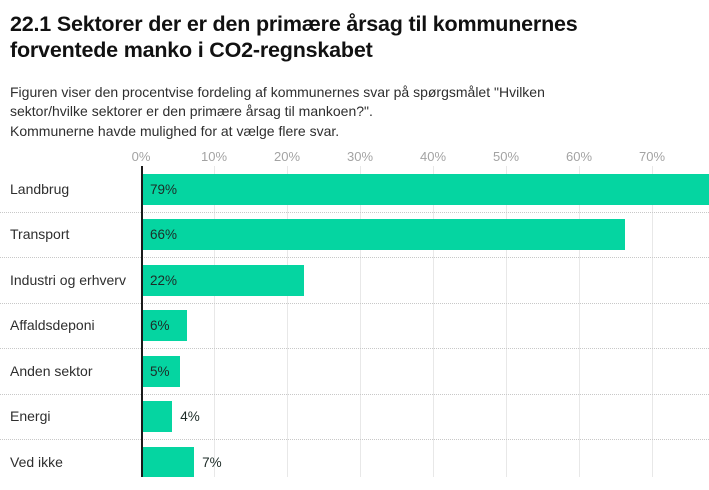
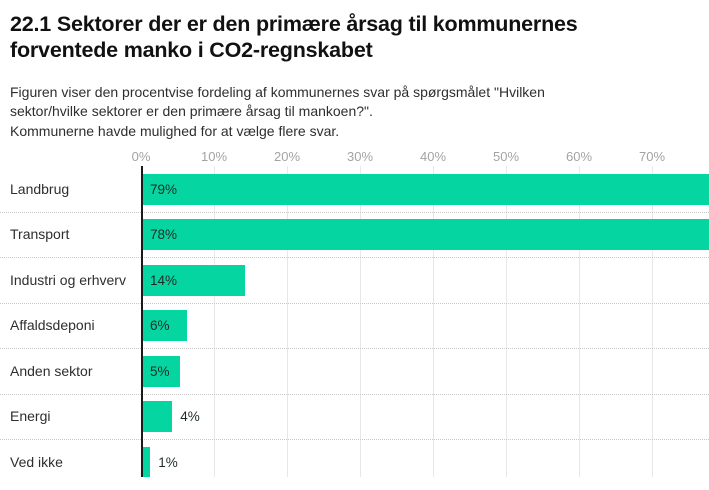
Transport: 66% -> 78%
Industri og erhverv: 22% -> 14%
Ved ikke: 7% -> 1%
